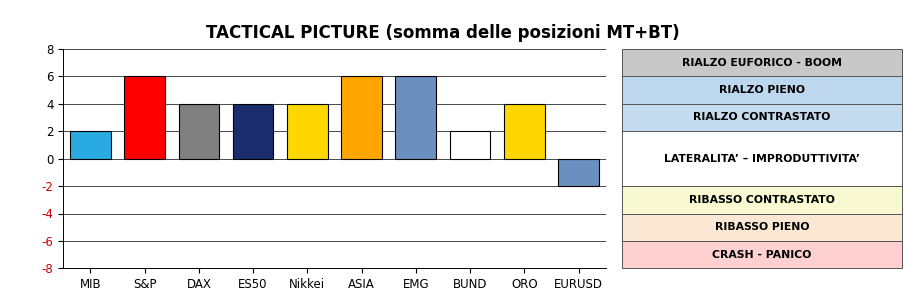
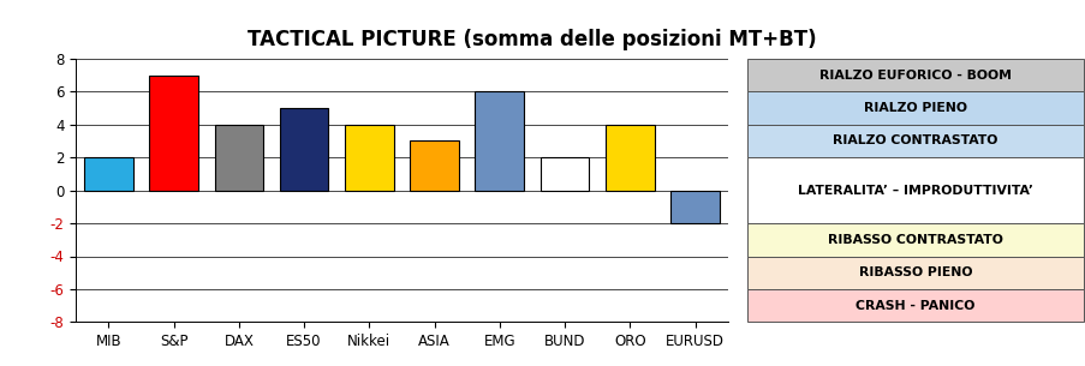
S&P: 6 -> 7
ES50: 4 -> 5
ASIA: 6 -> 3
